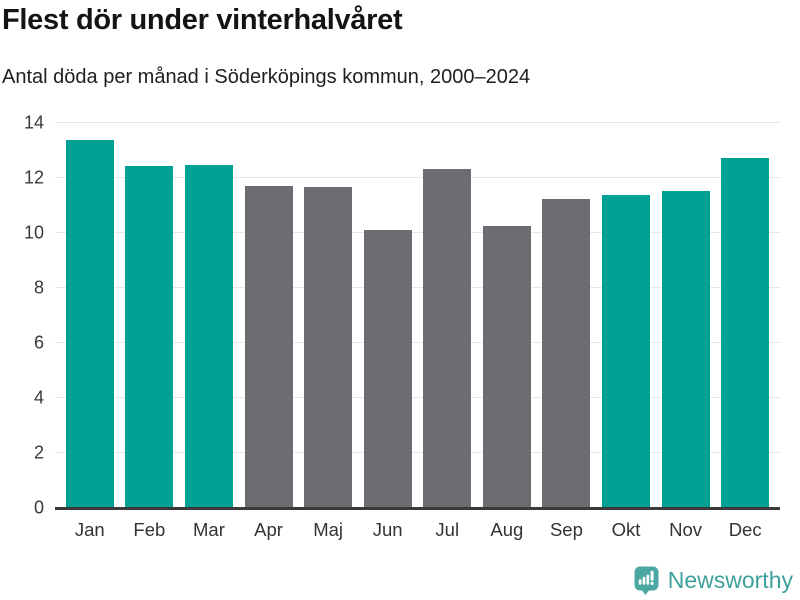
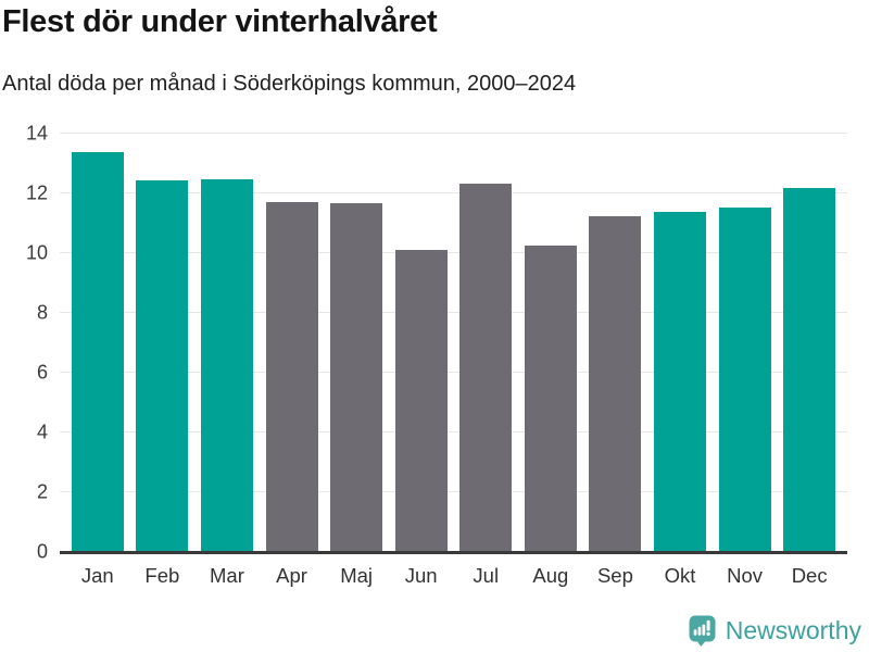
Dec: 12.7 -> 12.2
